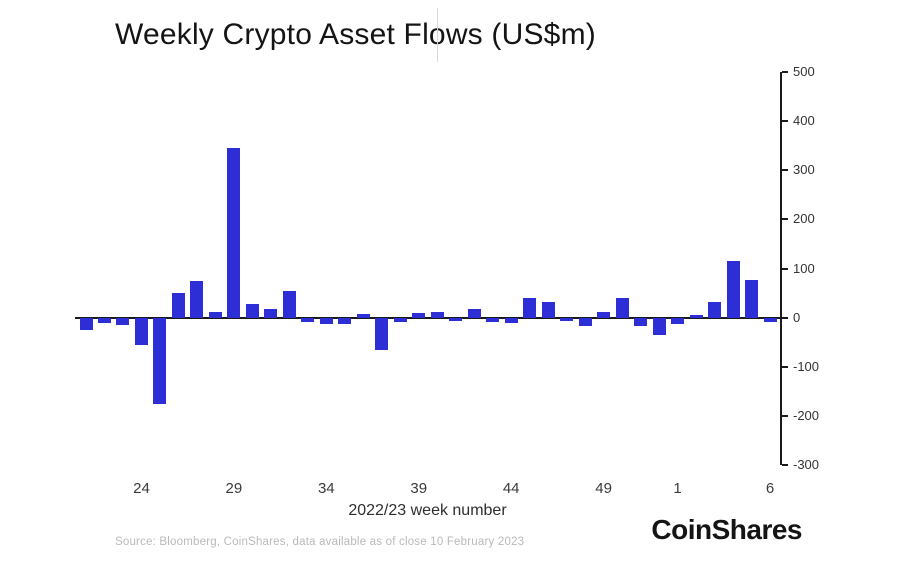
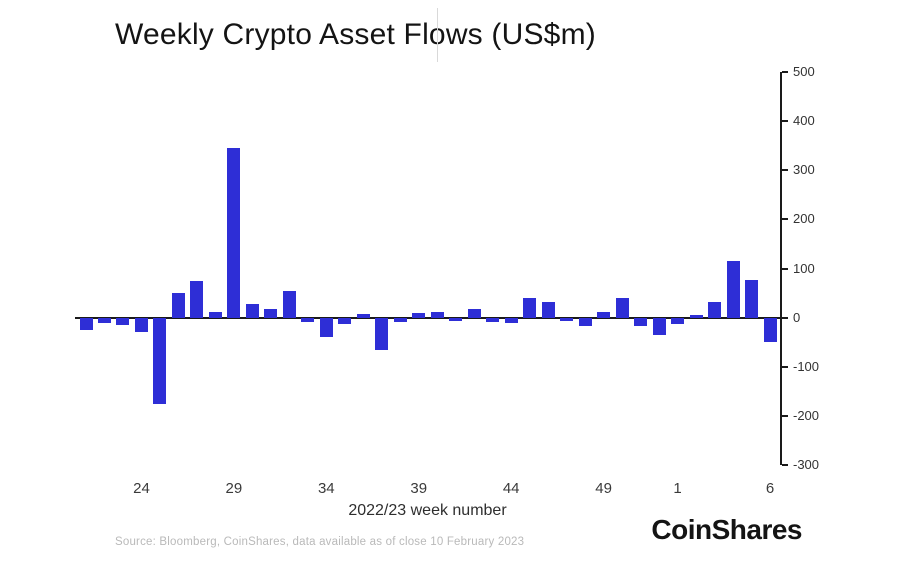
24: -60 -> -30
34: -10 -> -40
6: -10 -> -50
